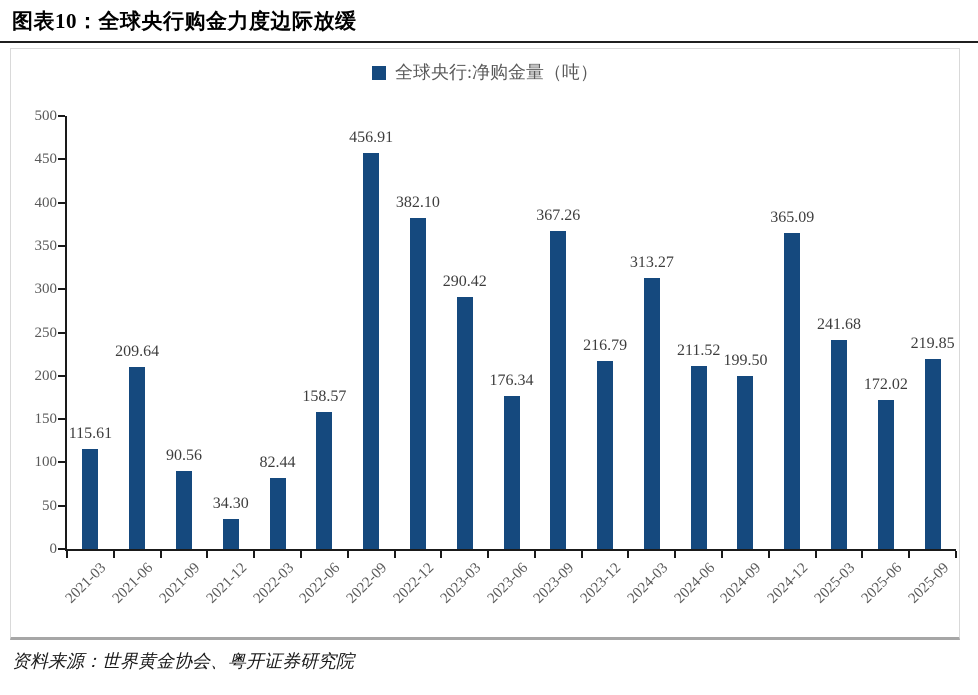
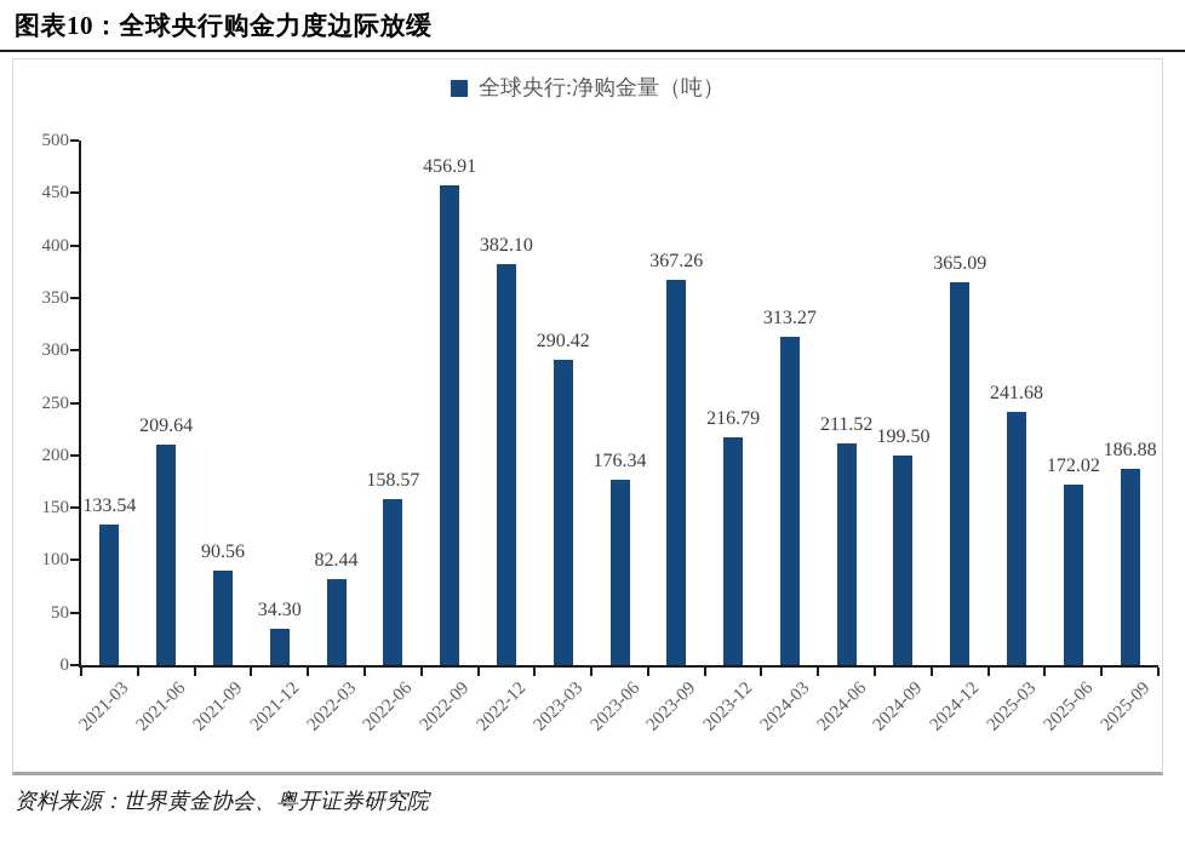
2021-03: 115.61 -> 133.54
2025-09: 219.85 -> 186.88
